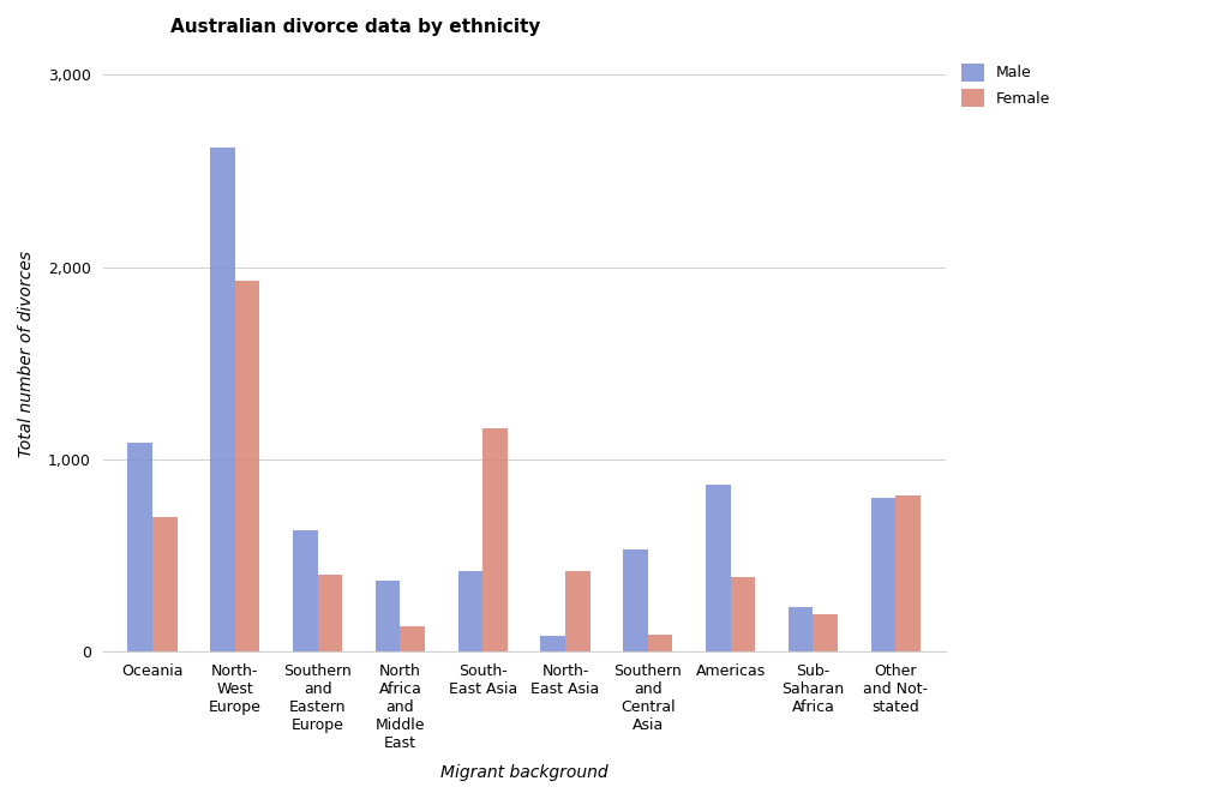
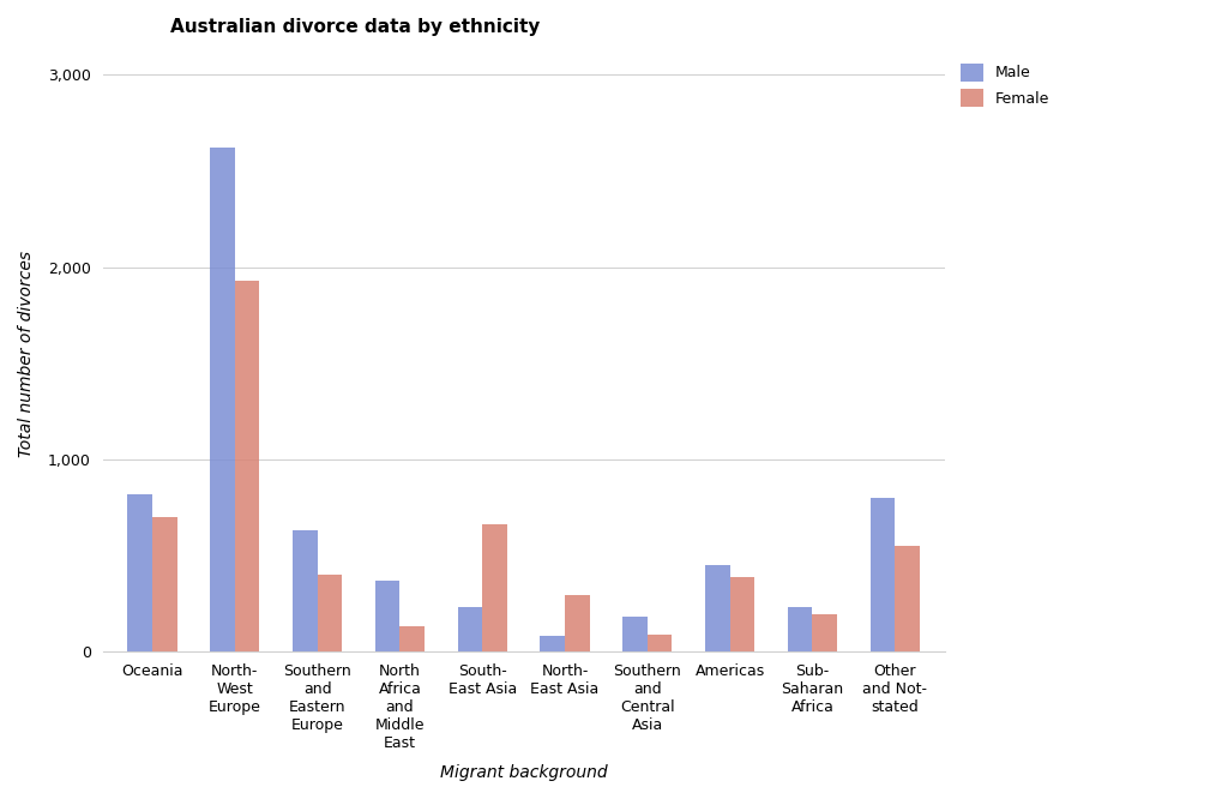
Male/Oceania: 1,090 -> 820
Male/South- East Asia: 420 -> 230
Female/South- East Asia: 1,160 -> 660
Female/North- East Asia: 420 -> 300
Male/Southern and Central Asia: 530 -> 180
Male/Americas: 870 -> 450
Female/Other and Not- stated: 810 -> 550
